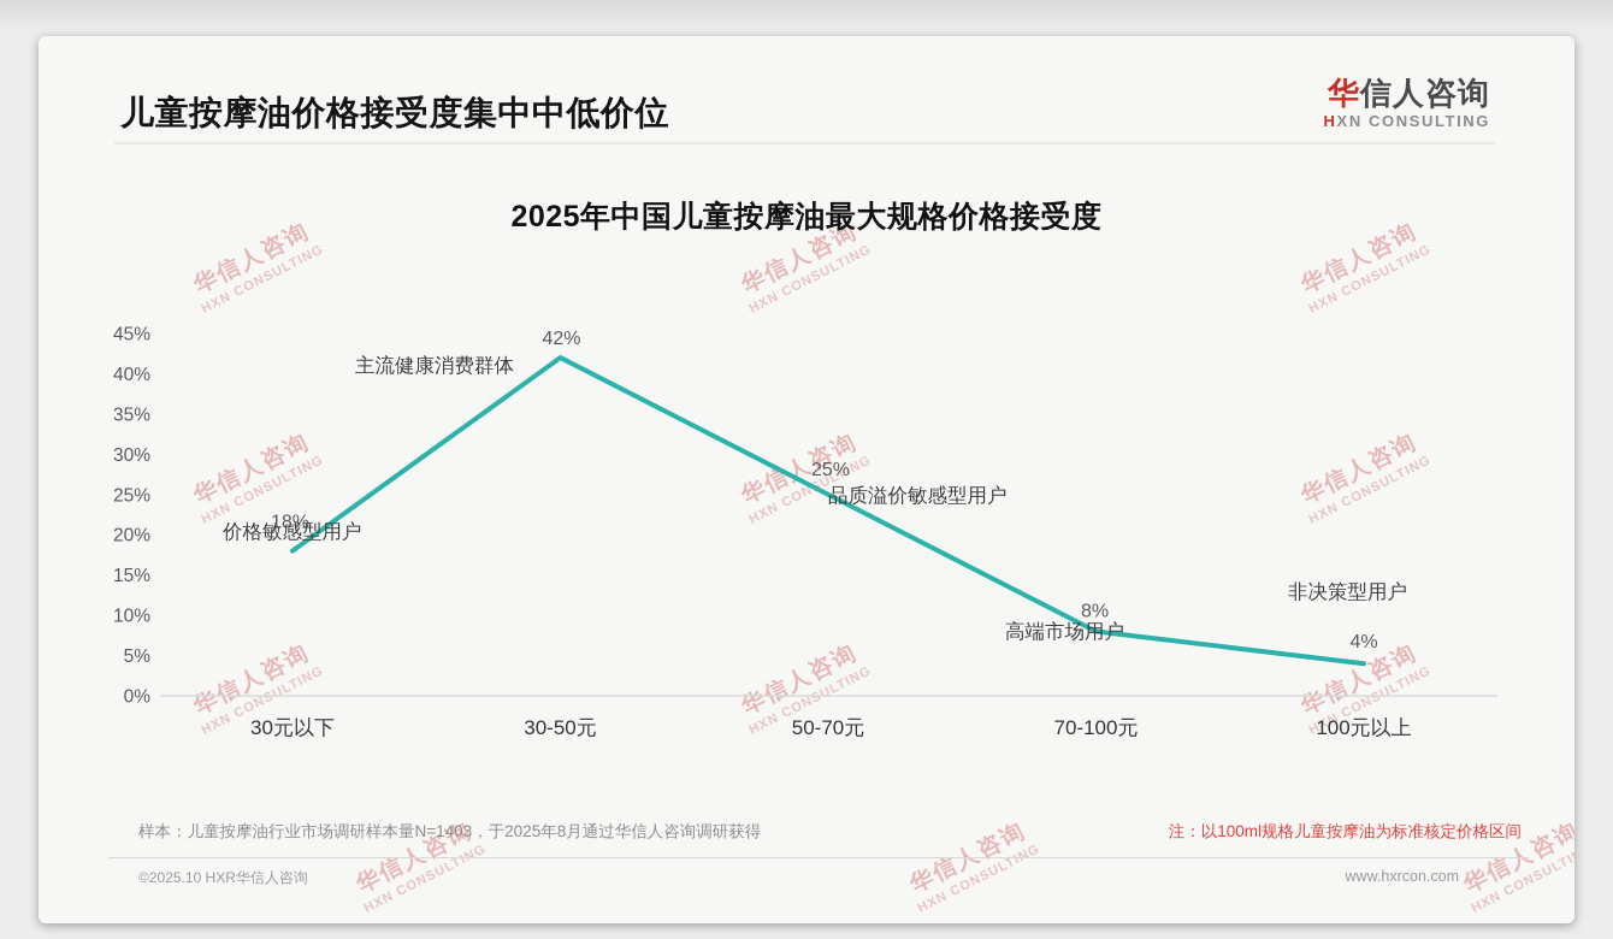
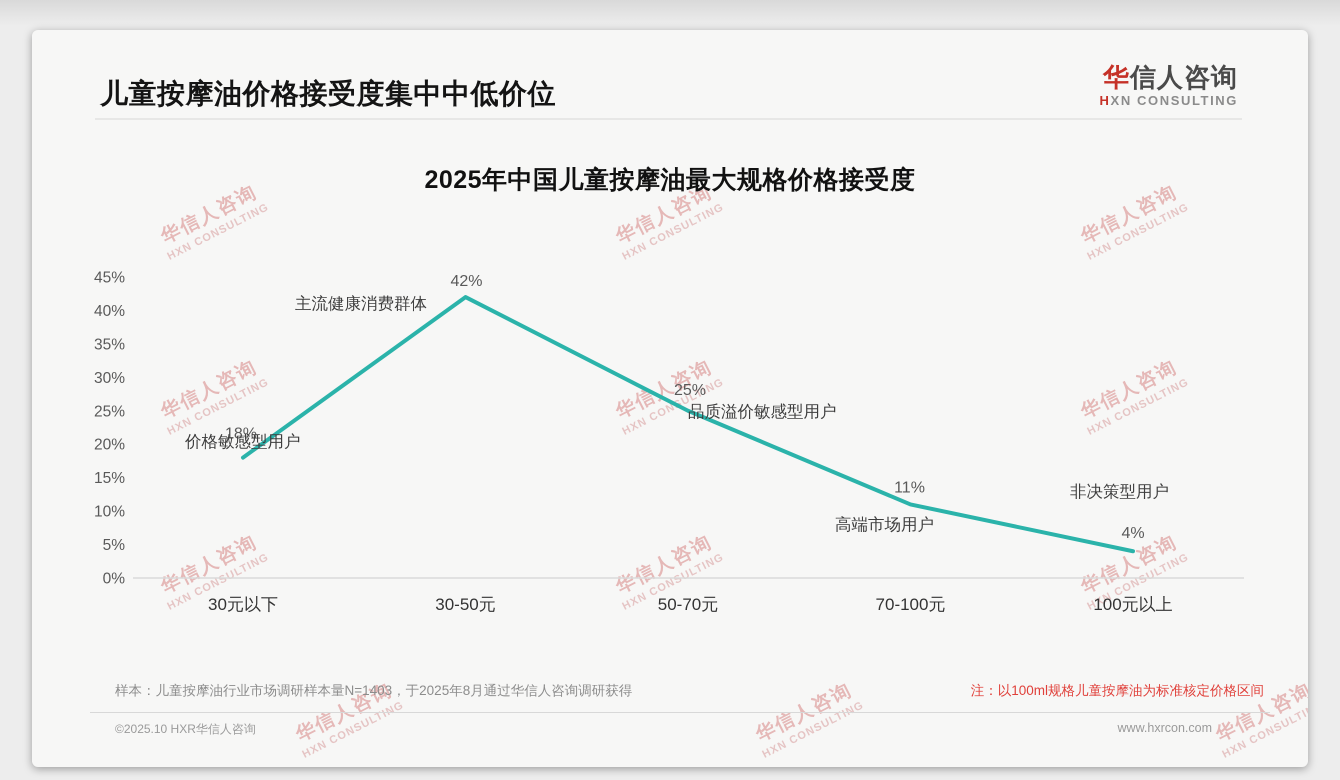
70-100元: 8% -> 11%
